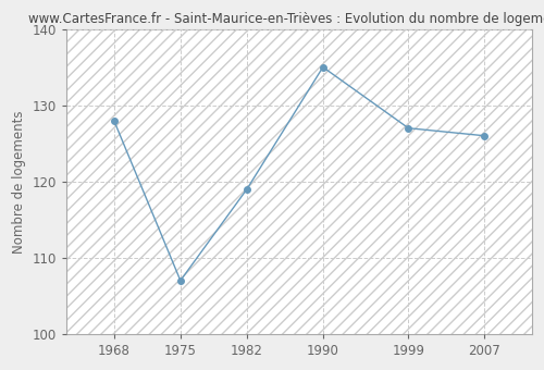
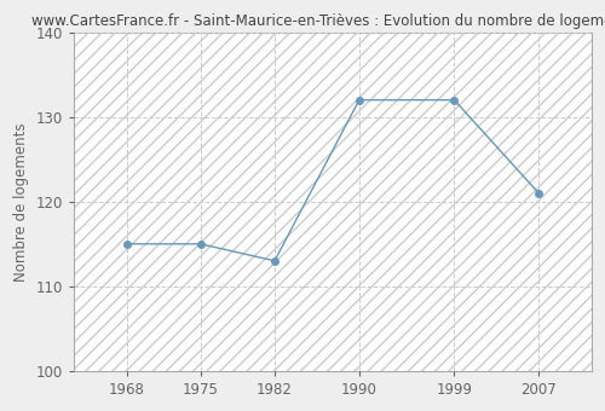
1968: 128 -> 115
1975: 107 -> 115
1982: 119 -> 113
1990: 135 -> 132
1999: 127 -> 132
2007: 126 -> 121
